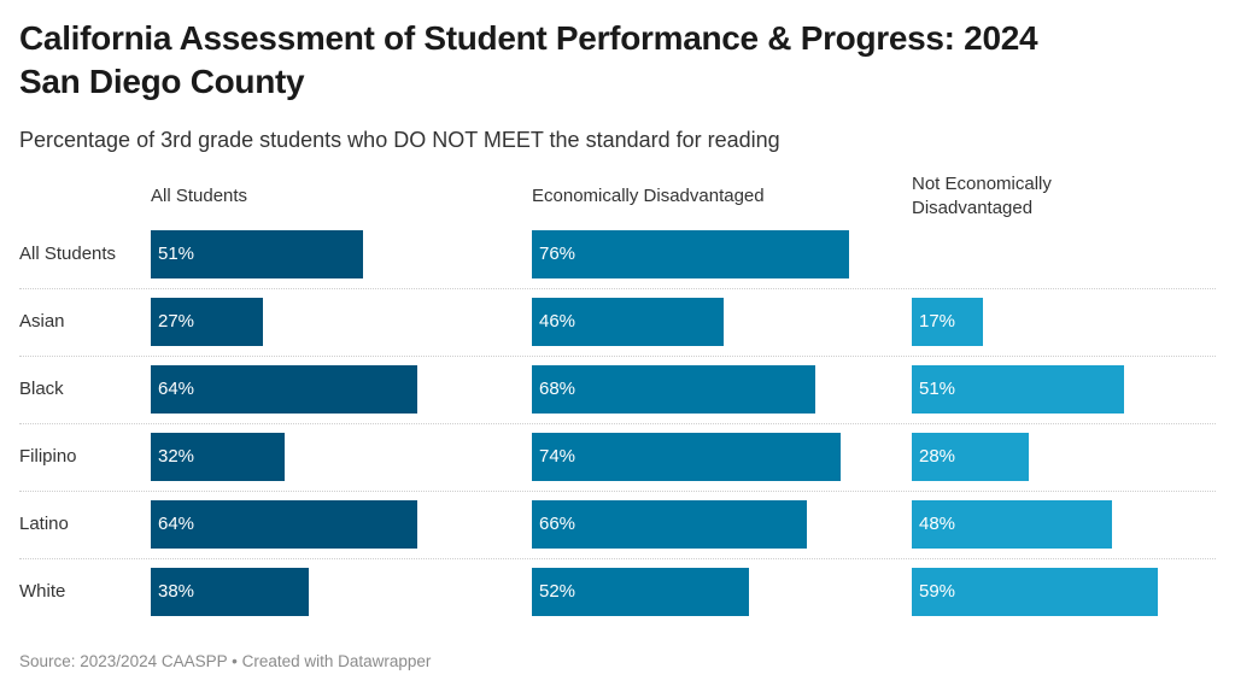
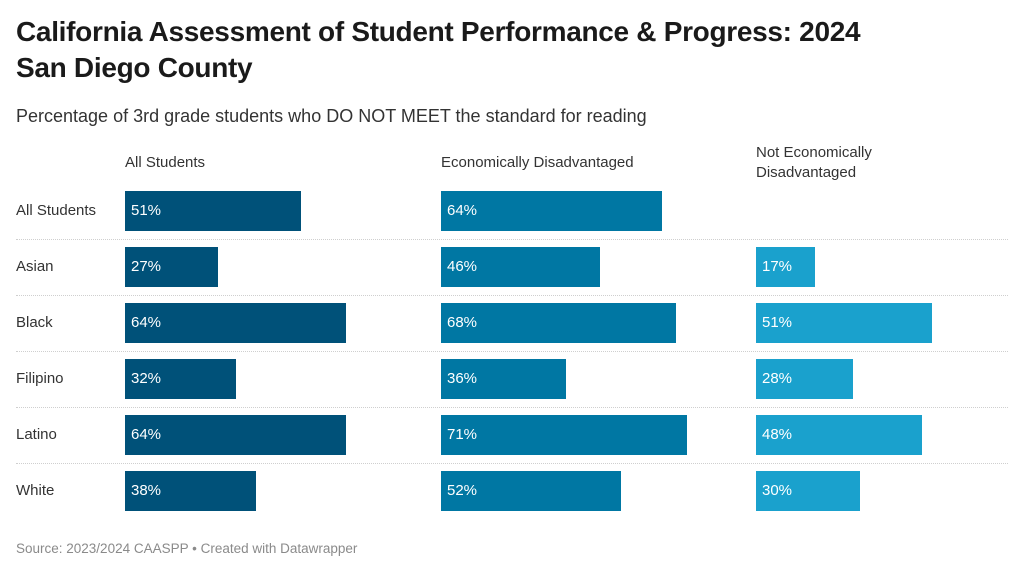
Economically Disadvantaged/All Students: 76% -> 64%
Economically Disadvantaged/Filipino: 74% -> 36%
Economically Disadvantaged/Latino: 66% -> 71%
Not Economically Disadvantaged/White: 59% -> 30%
